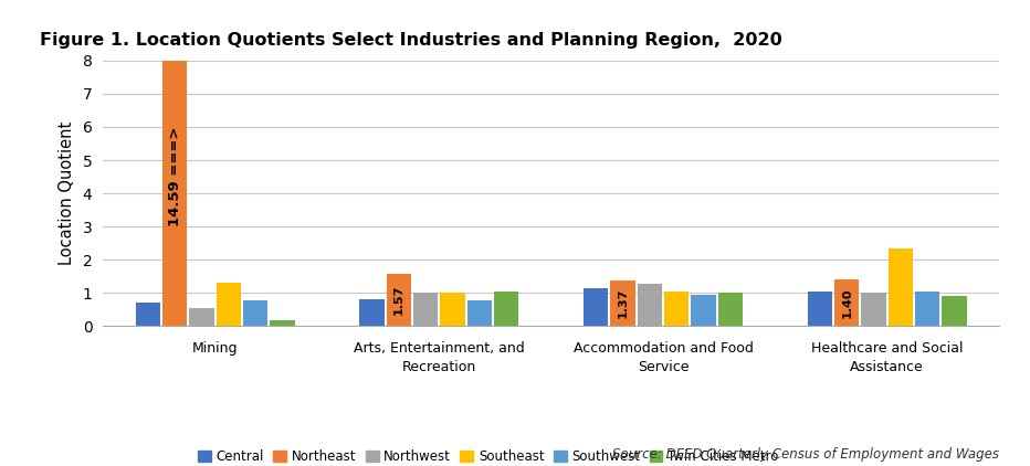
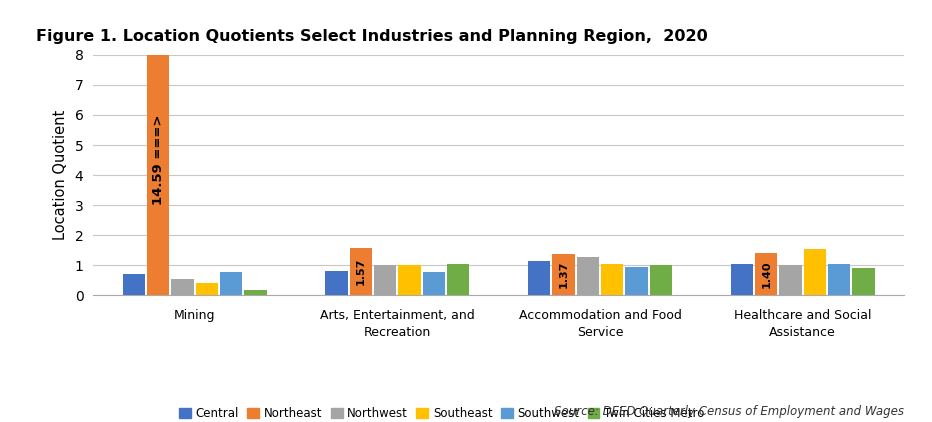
Southeast/Mining: 1.30 -> 0.42
Southeast/Healthcare and Social Assistance: 2.35 -> 1.55
